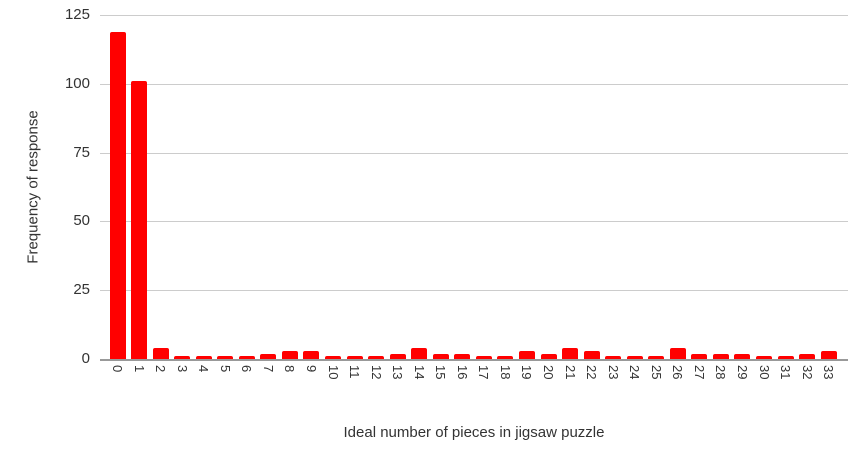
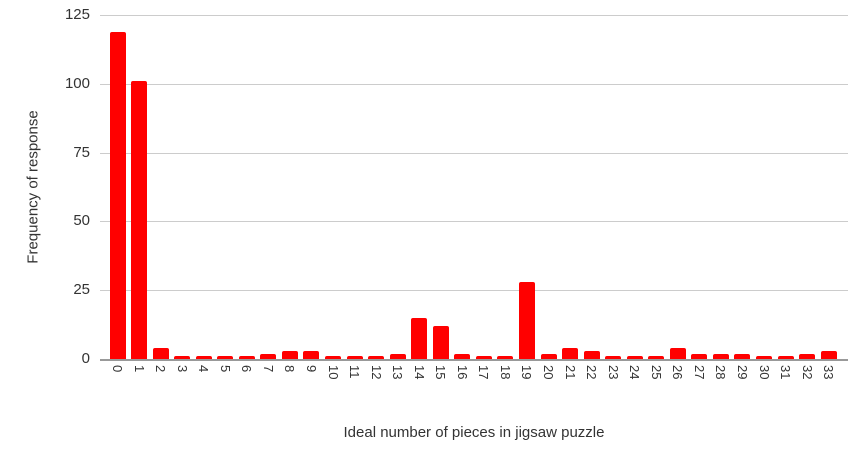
14: 4 -> 15
15: 2 -> 12
19: 3 -> 28
